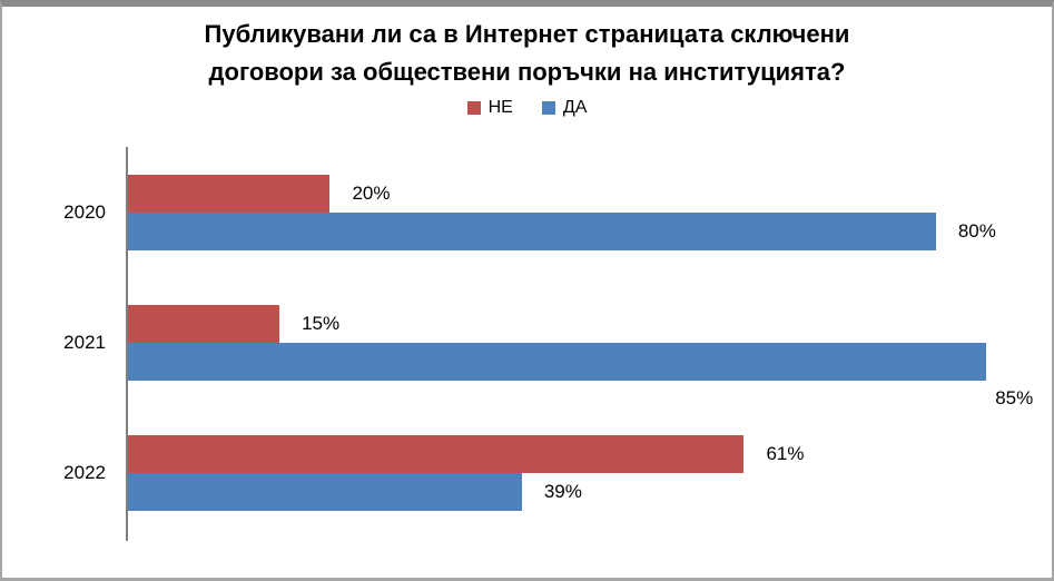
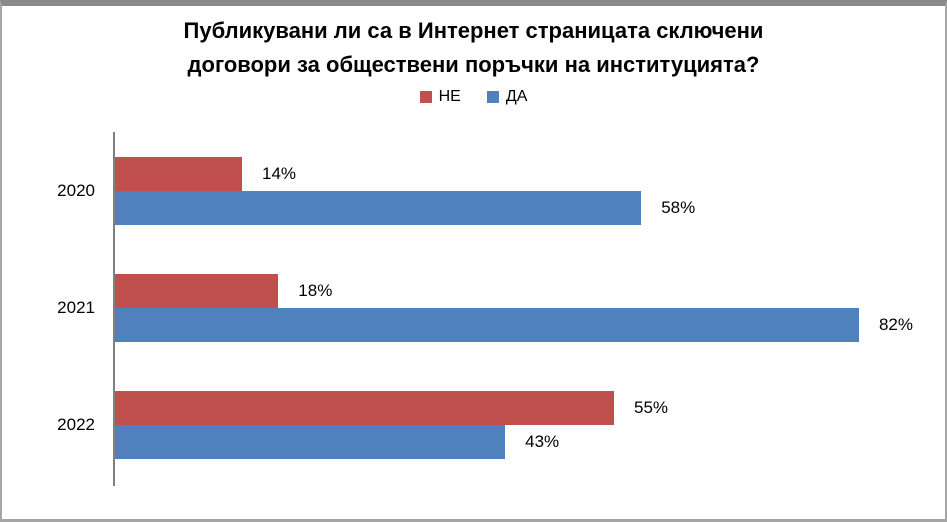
НЕ/2020: 20% -> 14%
ДА/2020: 80% -> 58%
НЕ/2021: 15% -> 18%
ДА/2021: 85% -> 82%
НЕ/2022: 61% -> 55%
ДА/2022: 39% -> 43%
